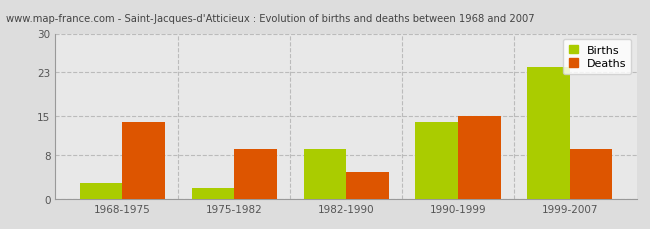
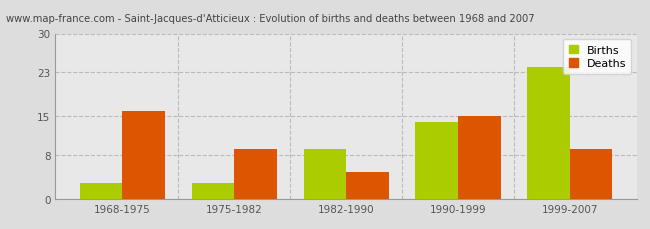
Deaths/1968-1975: 14 -> 16
Births/1975-1982: 2 -> 3
